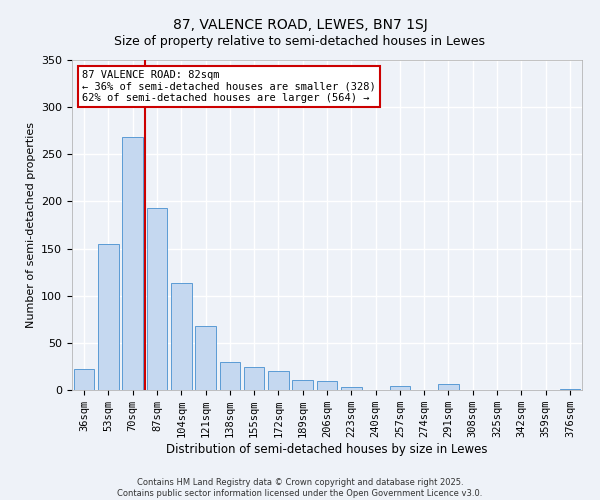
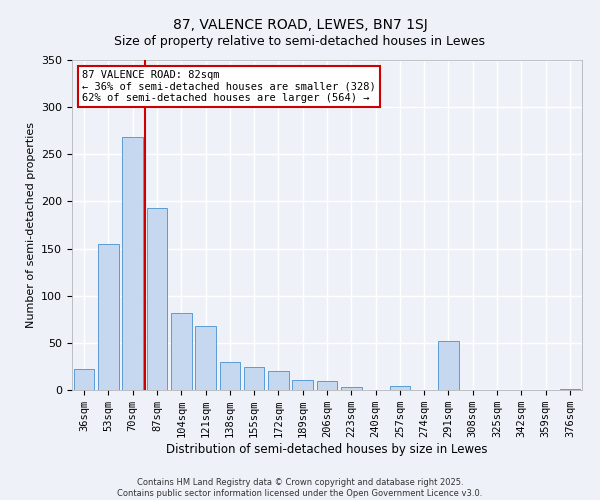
104sqm: 113 -> 82
291sqm: 6 -> 52
